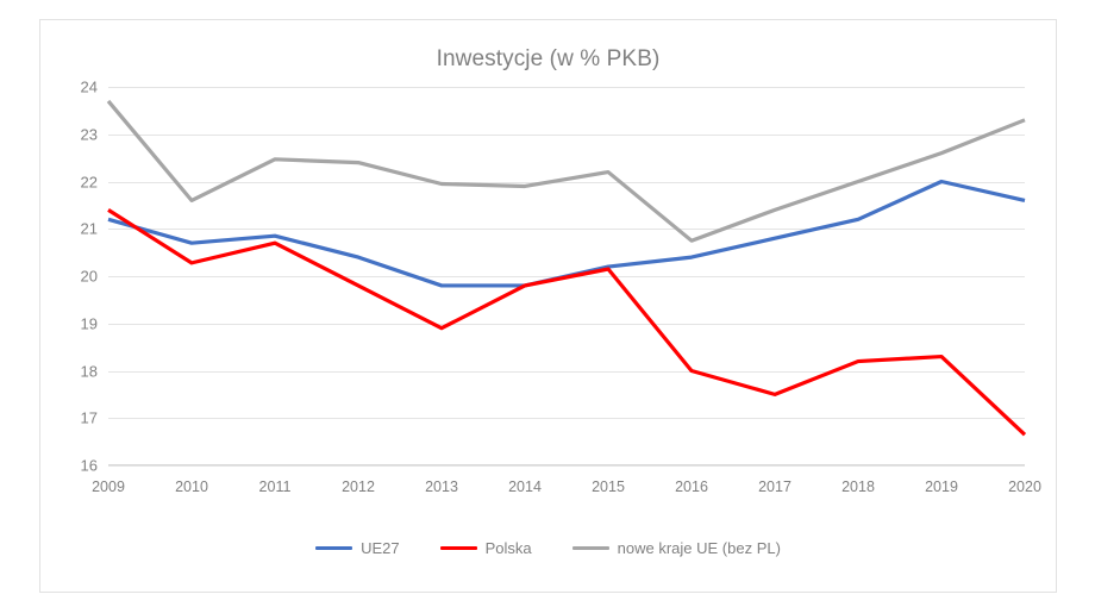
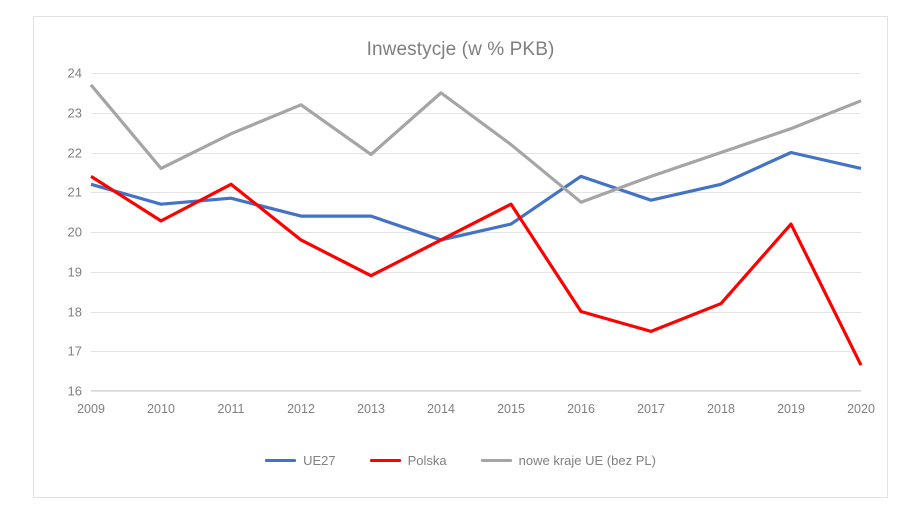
Polska/2011: 20.7 -> 21.2
nowe kraje UE (bez PL)/2012: 22.4 -> 23.2
UE27/2013: 19.8 -> 20.4
nowe kraje UE (bez PL)/2014: 21.9 -> 23.5
Polska/2015: 20.1 -> 20.7
UE27/2016: 20.4 -> 21.4
Polska/2019: 18.3 -> 20.2
